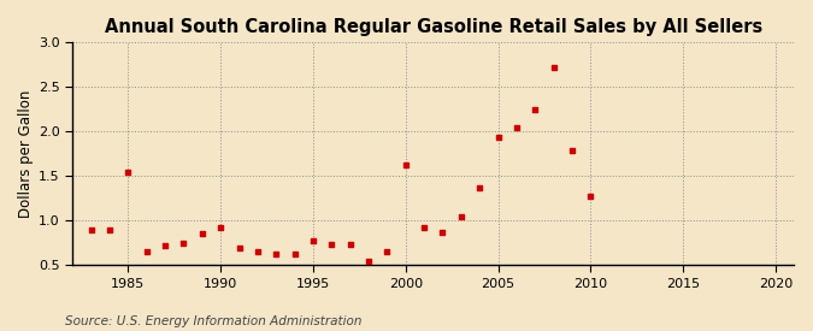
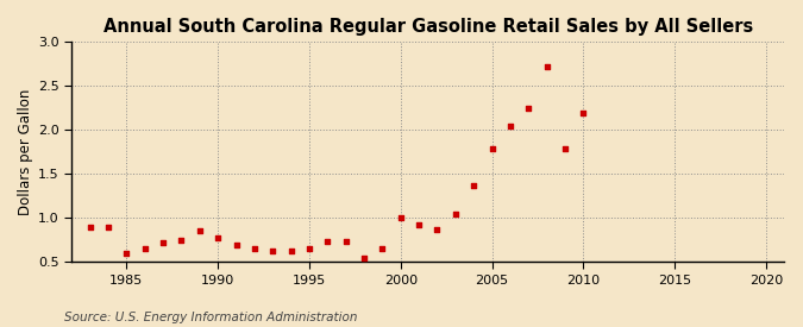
1985: 1.54 -> 0.60
1990: 0.92 -> 0.78
1995: 0.78 -> 0.65
2000: 1.62 -> 1.00
2005: 1.94 -> 1.79
2010: 1.28 -> 2.19
